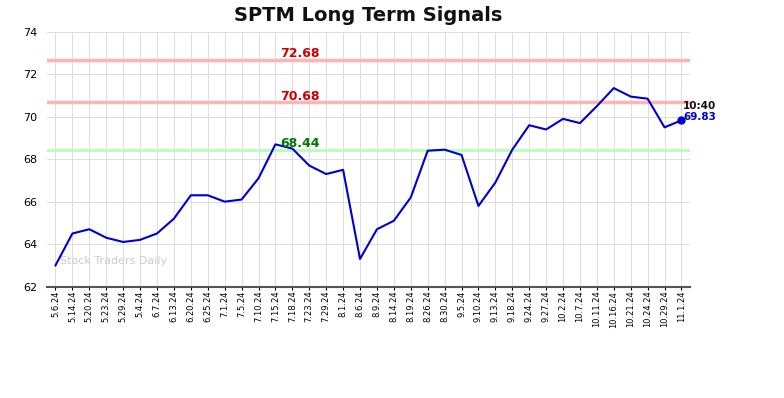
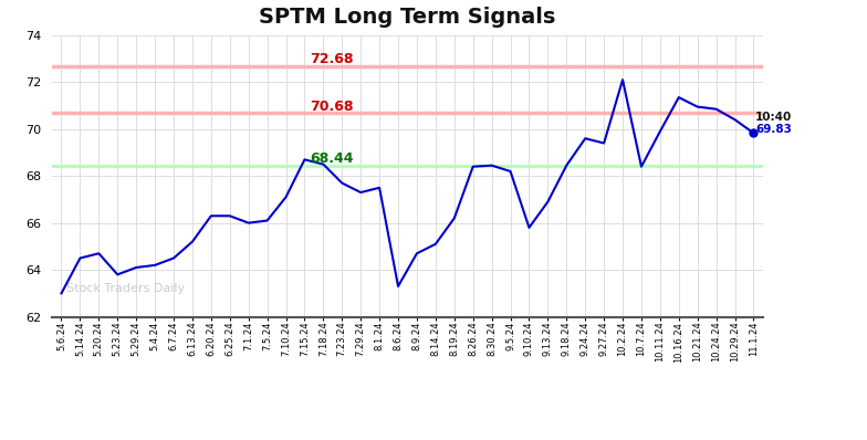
5.23.24: 64.30 -> 63.80
10.2.24: 69.90 -> 72.10
10.7.24: 69.70 -> 68.40
10.11.24: 70.50 -> 69.90
10.29.24: 69.50 -> 70.40
